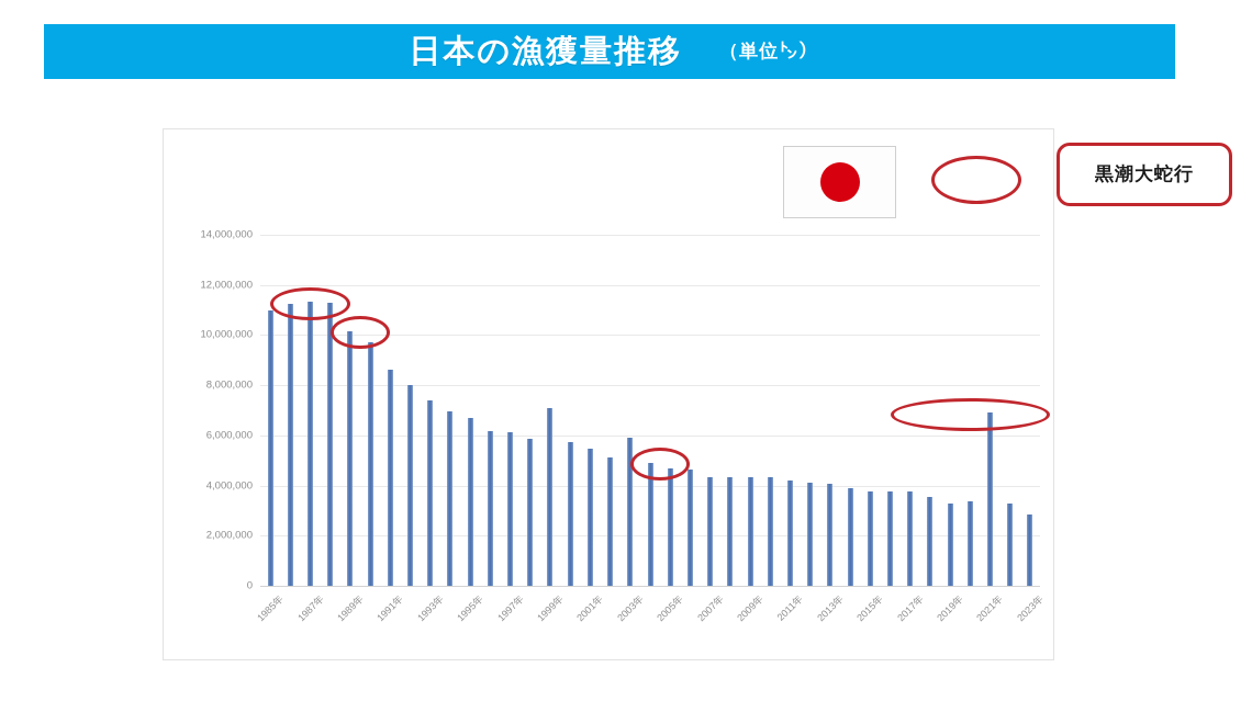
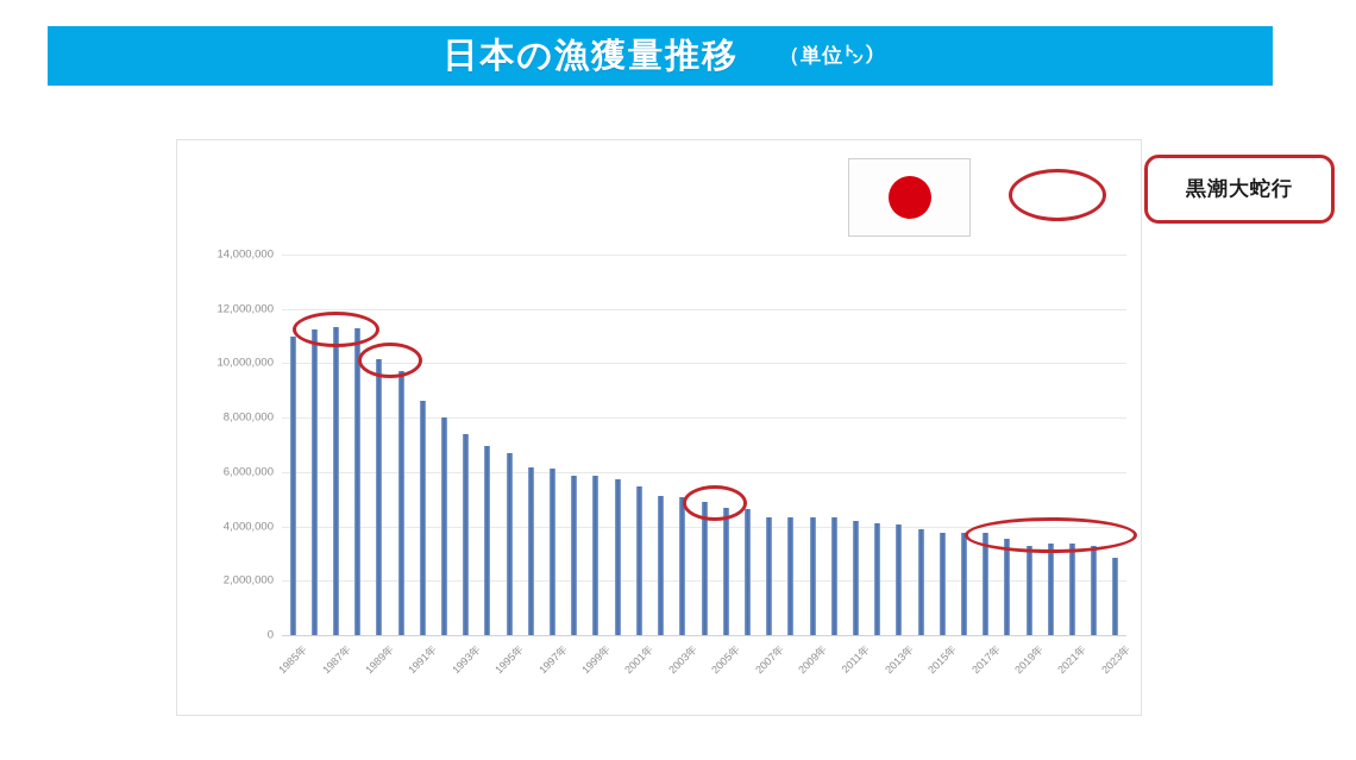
1999年: 7100000 -> 5900000
2003年: 5900000 -> 5100000
2021年: 6900000 -> 3400000
